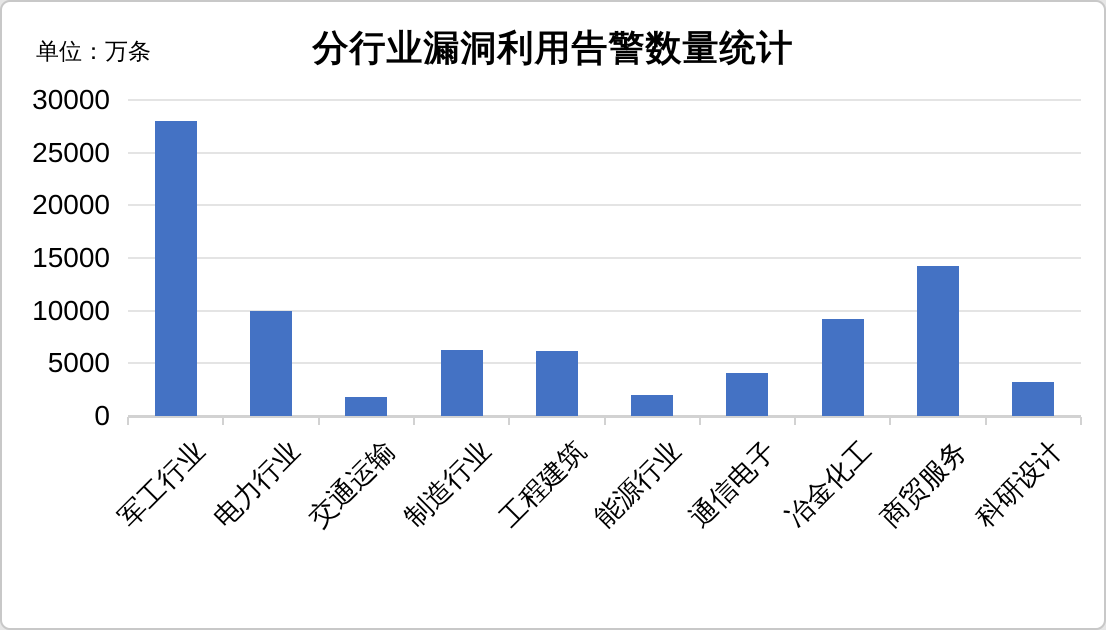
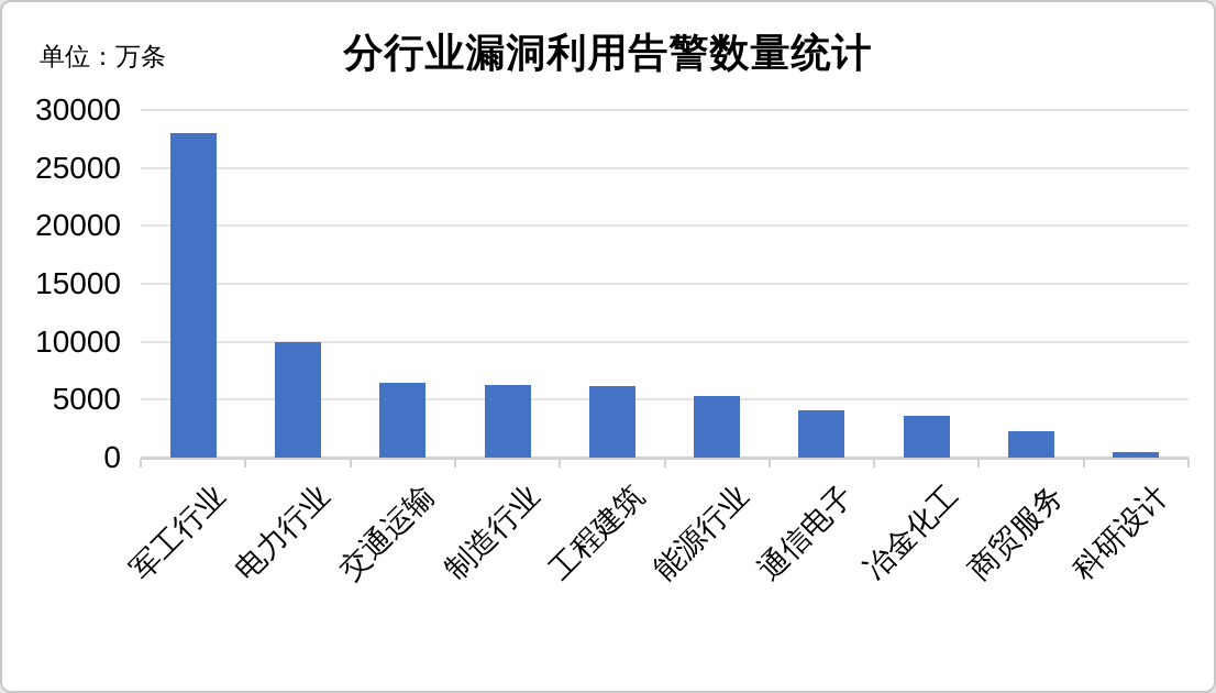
交通运输: 1800 -> 6500
能源行业: 2000 -> 5300
冶金化工: 9200 -> 3600
商贸服务: 14200 -> 2300
科研设计: 3200 -> 500
